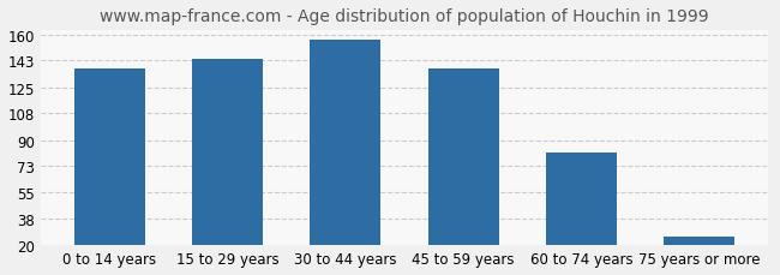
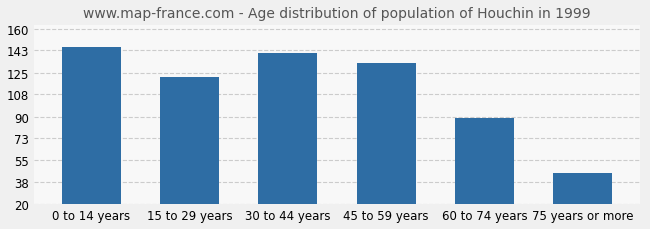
0 to 14 years: 138 -> 146
15 to 29 years: 144 -> 122
30 to 44 years: 157 -> 141
45 to 59 years: 138 -> 133
60 to 74 years: 82 -> 89
75 years or more: 26 -> 45
